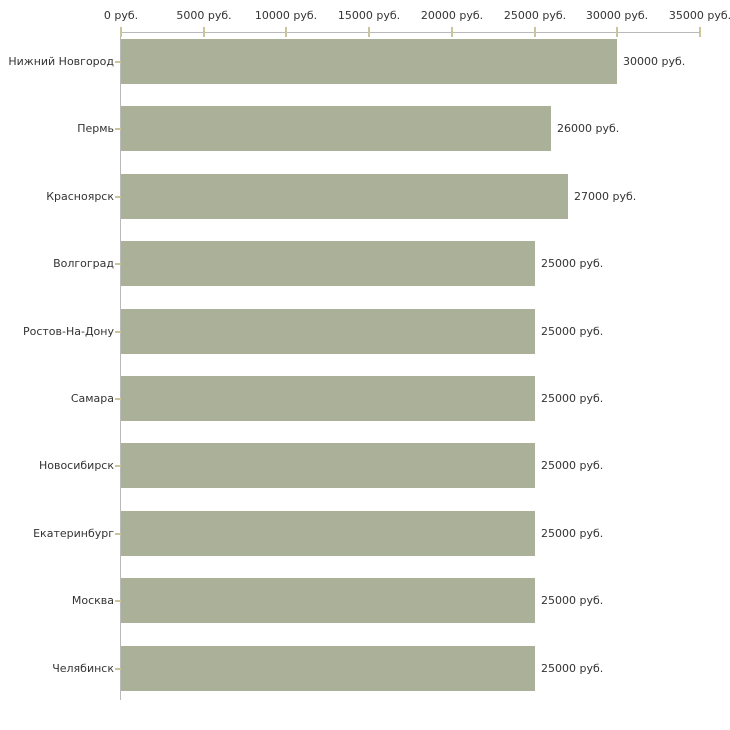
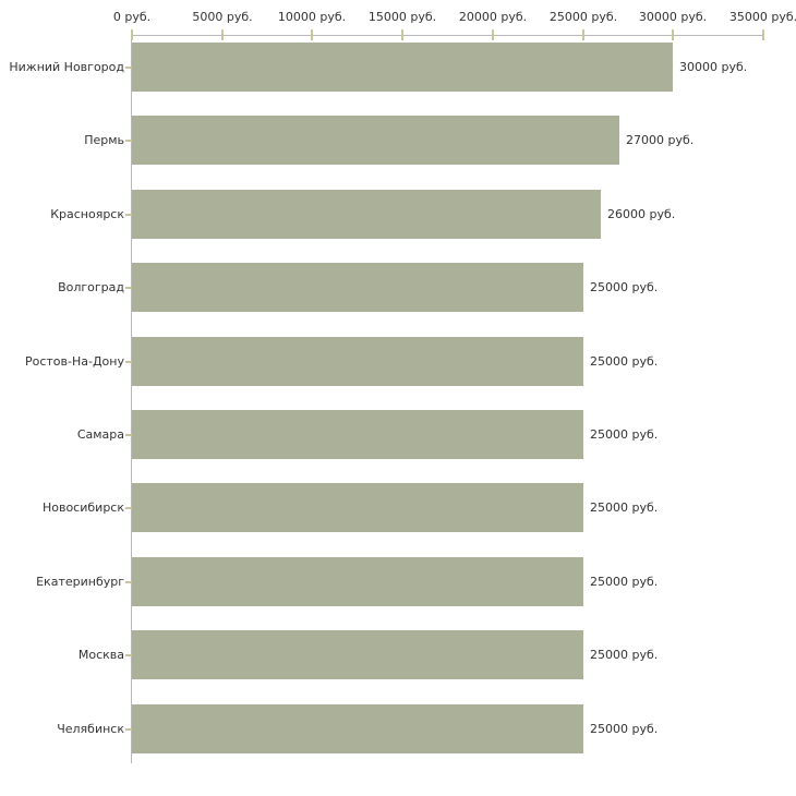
Пермь: 26000 -> 27000
Красноярск: 27000 -> 26000
